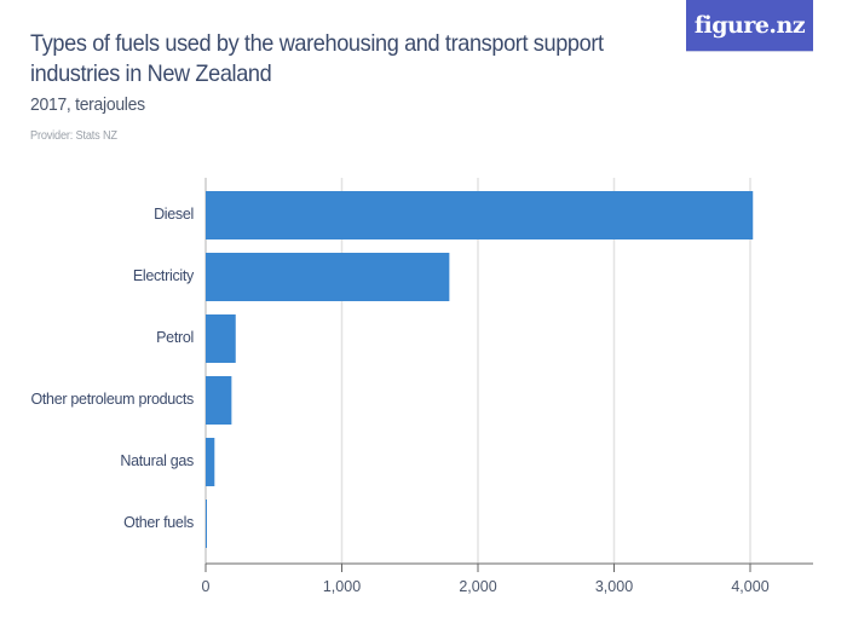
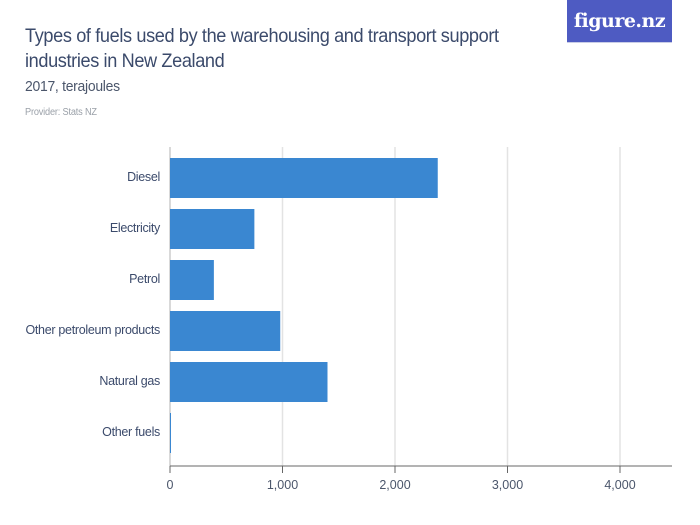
Diesel: 4020 -> 2380
Electricity: 1790 -> 750
Petrol: 220 -> 390
Other petroleum products: 190 -> 980
Natural gas: 60 -> 1400
